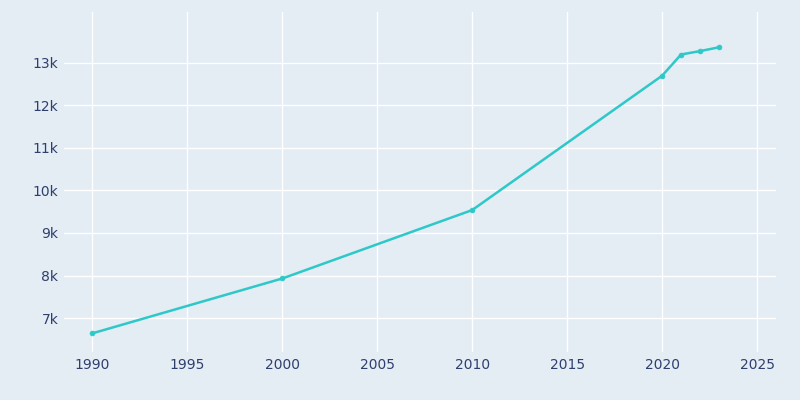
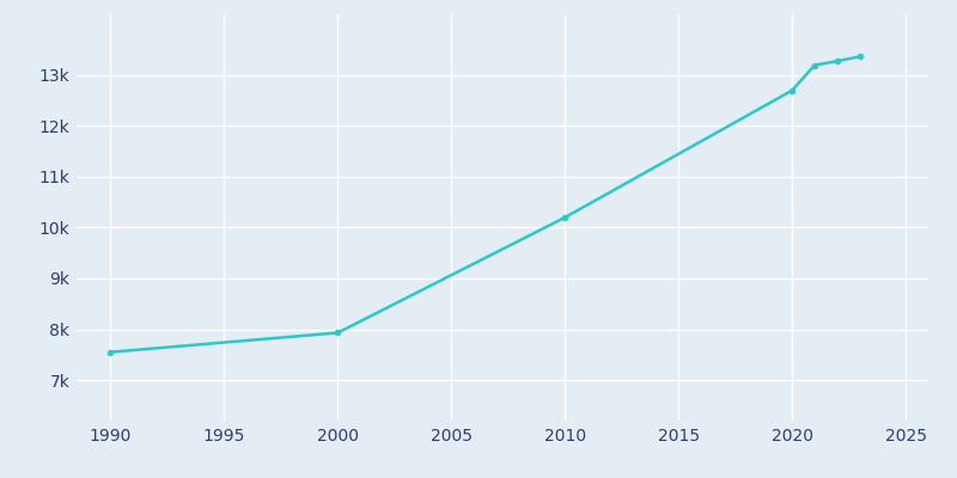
1990: 6.64k -> 7.55k
2010: 9.54k -> 10.20k
